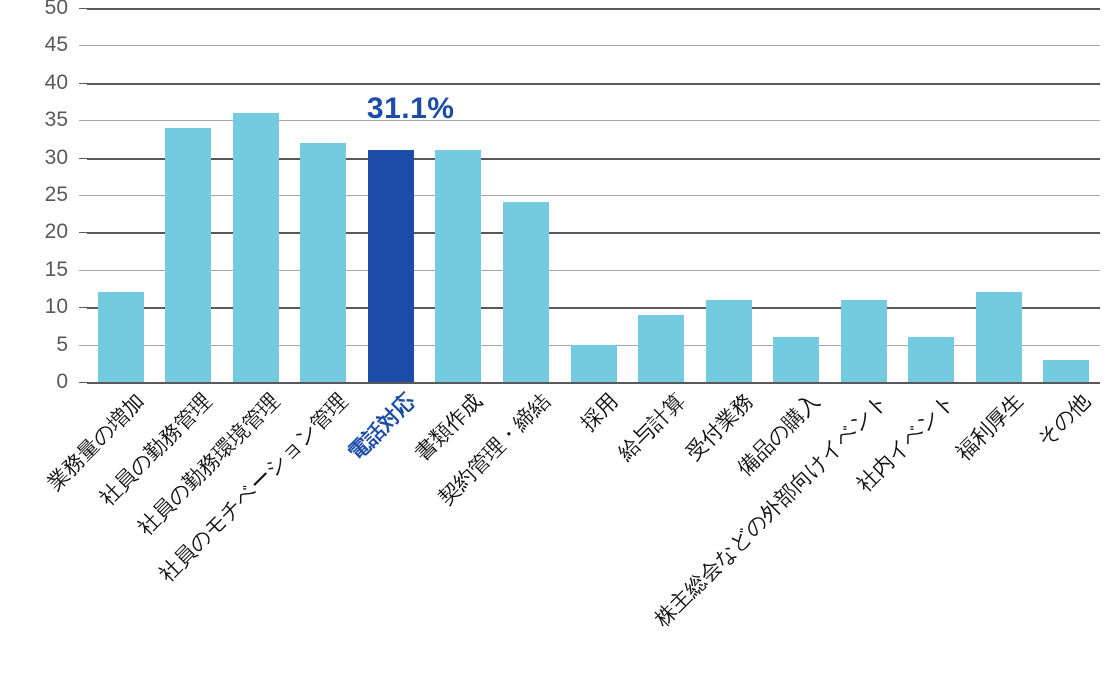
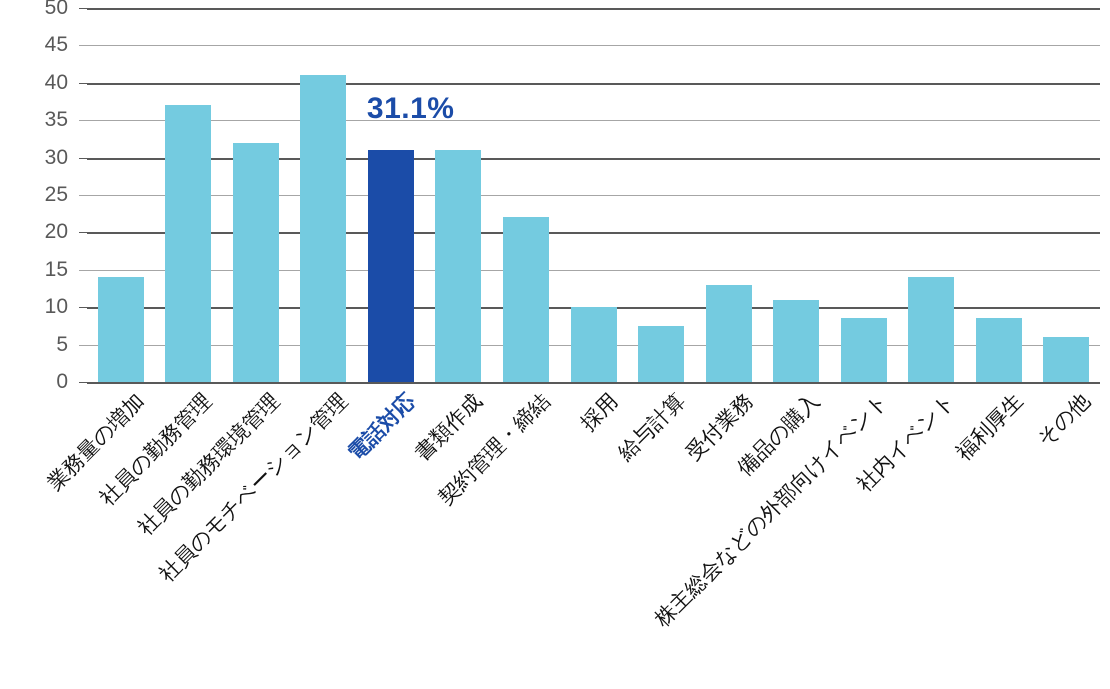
業務量の増加: 12 -> 14
社員の勤務管理: 34 -> 37
社員の勤務環境管理: 36 -> 32
社員のモチベーション管理: 32 -> 41
契約管理・締結: 24 -> 22
採用: 5 -> 10
給与計算: 9 -> 8
受付業務: 11 -> 13
備品の購入: 6 -> 11
株主総会などの外部向けイベント: 11 -> 8
社内イベント: 6 -> 14
福利厚生: 12 -> 8
その他: 3 -> 6
